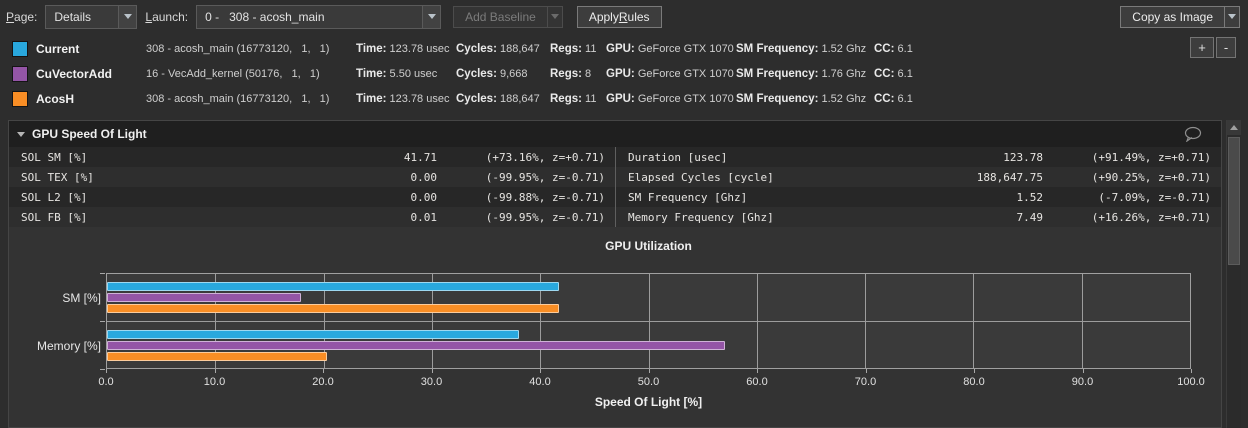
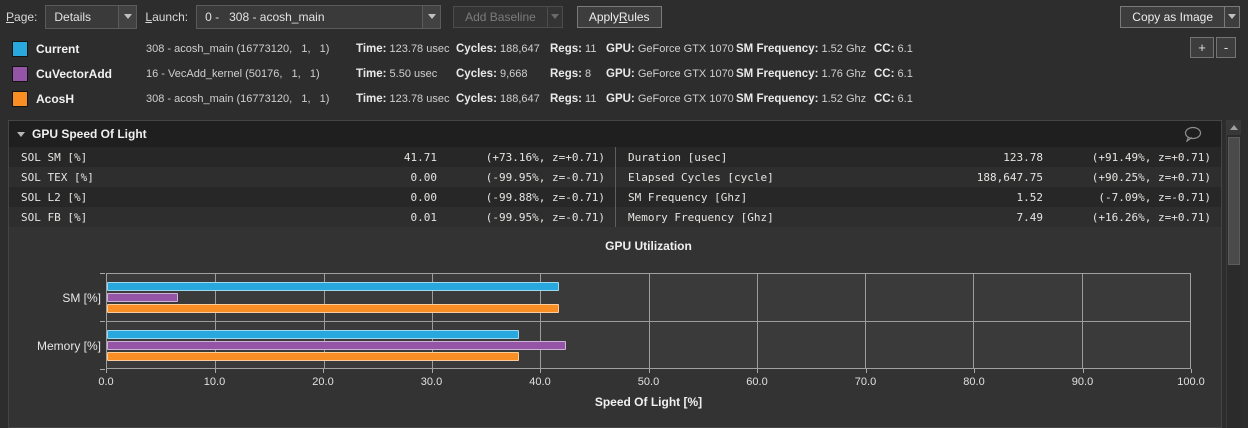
CuVectorAdd/SM [%]: 17.9 -> 6.6
CuVectorAdd/Memory [%]: 57.1 -> 42.4
AcosH/Memory [%]: 20.3 -> 38.0
